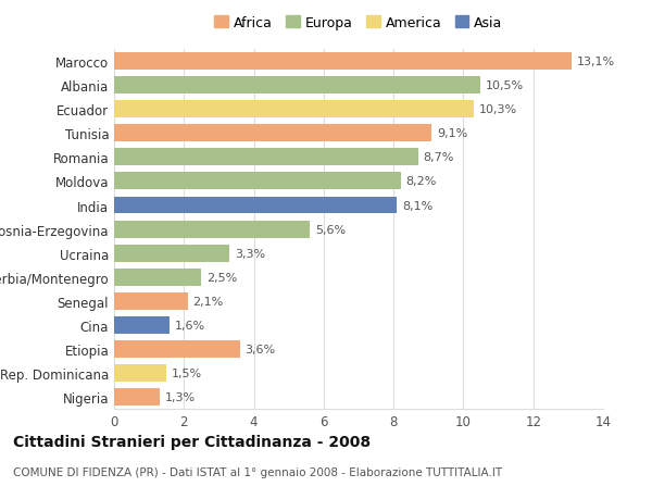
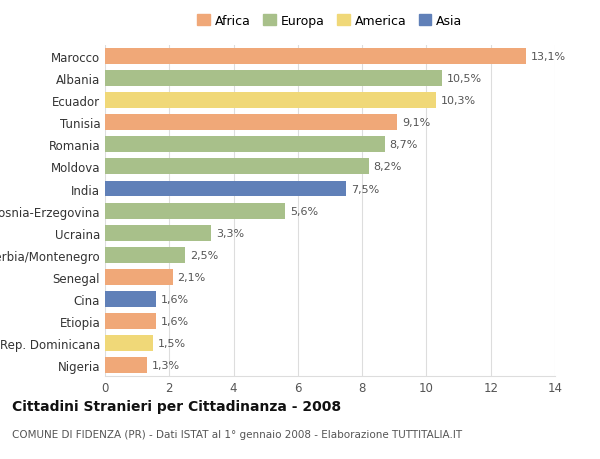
India: 8,1% -> 7,5%
Etiopia: 3,6% -> 1,6%
